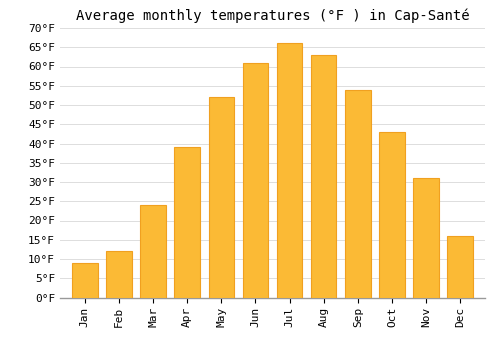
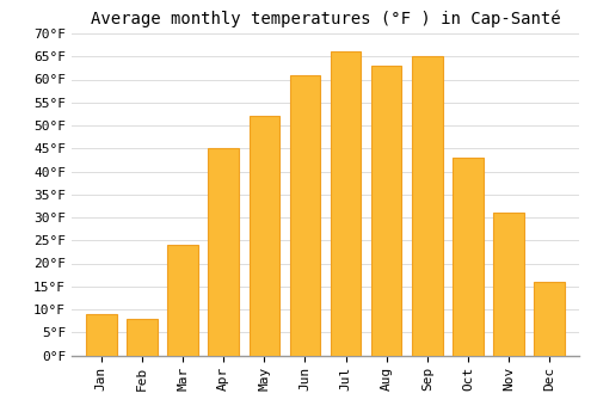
Feb: 12°F -> 8°F
Apr: 39°F -> 45°F
Sep: 54°F -> 65°F
